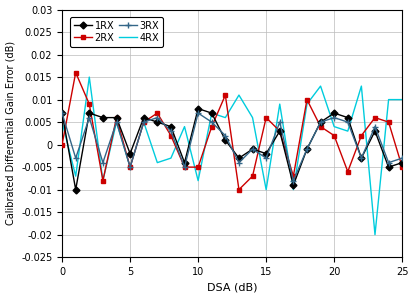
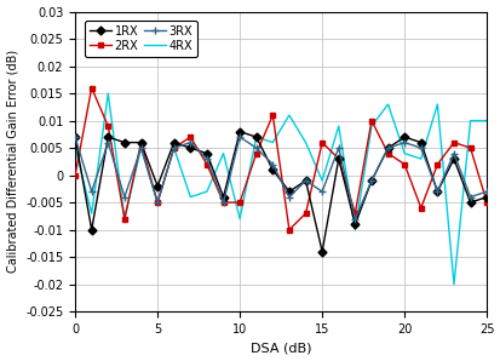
1RX/15: -0.002 -> -0.014
4RX/15: -0.010 -> -0.001
